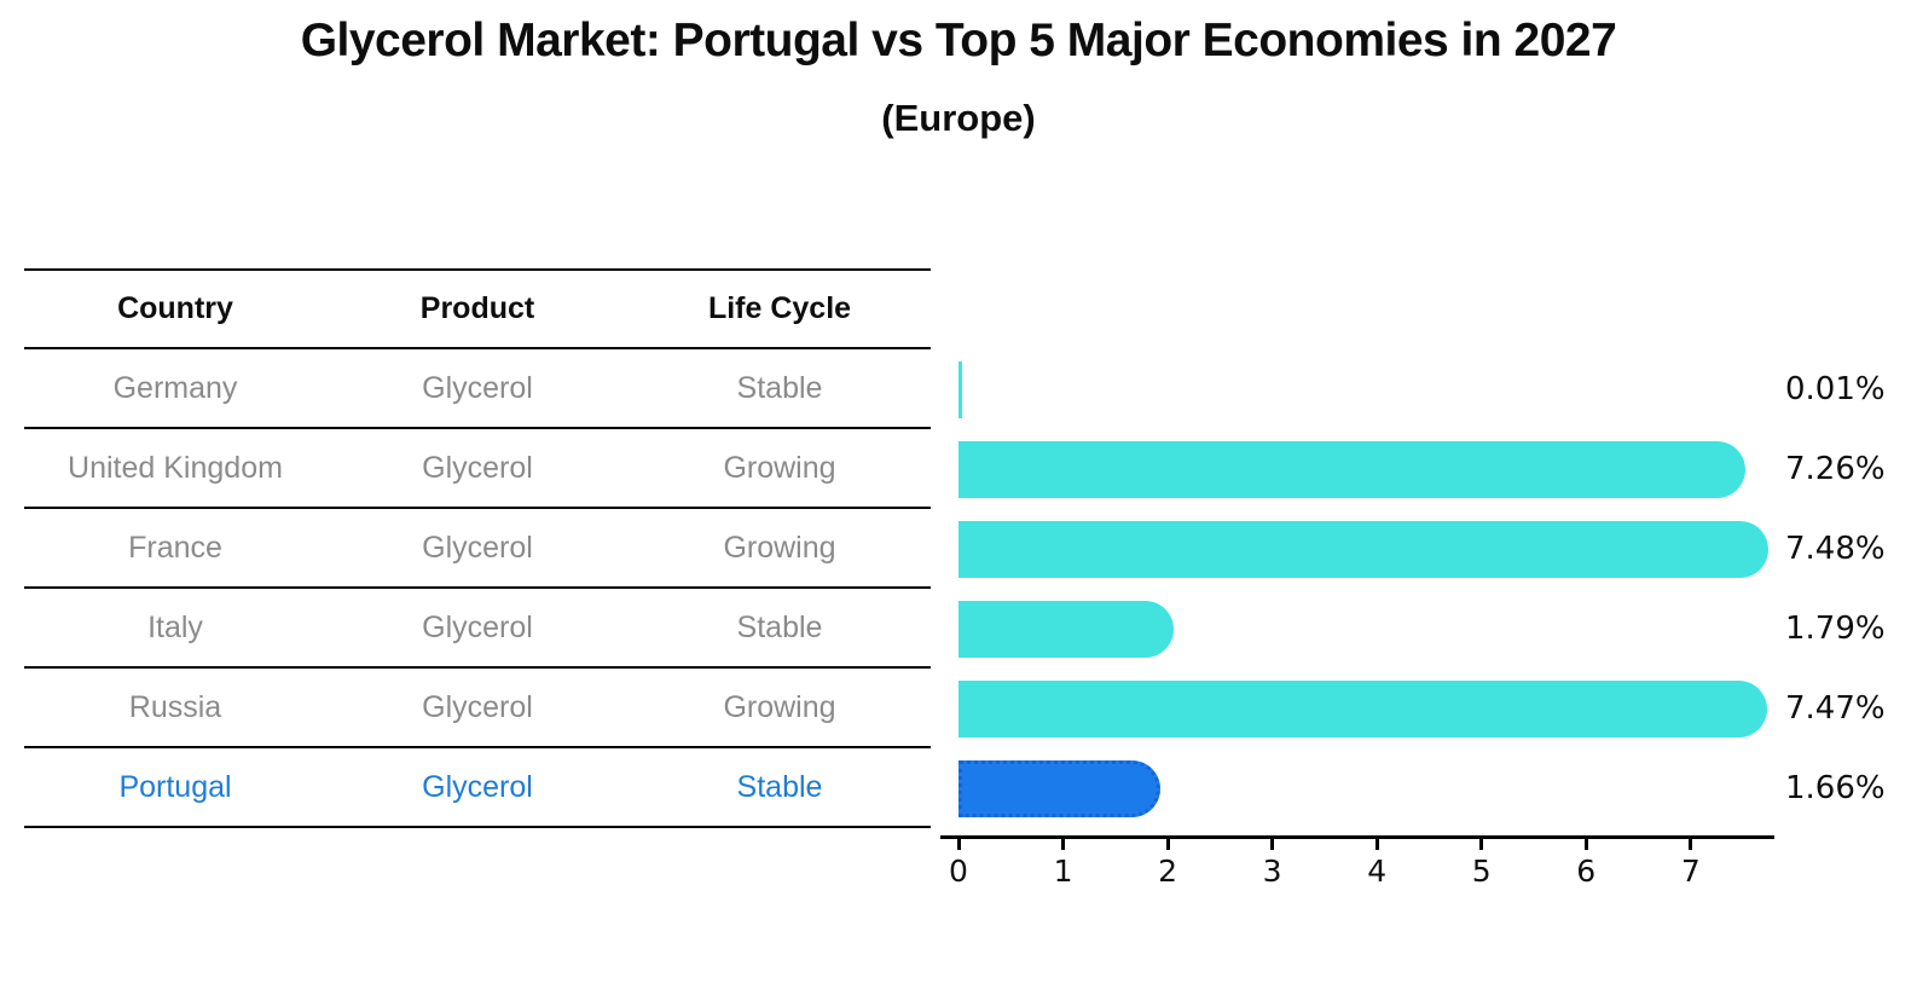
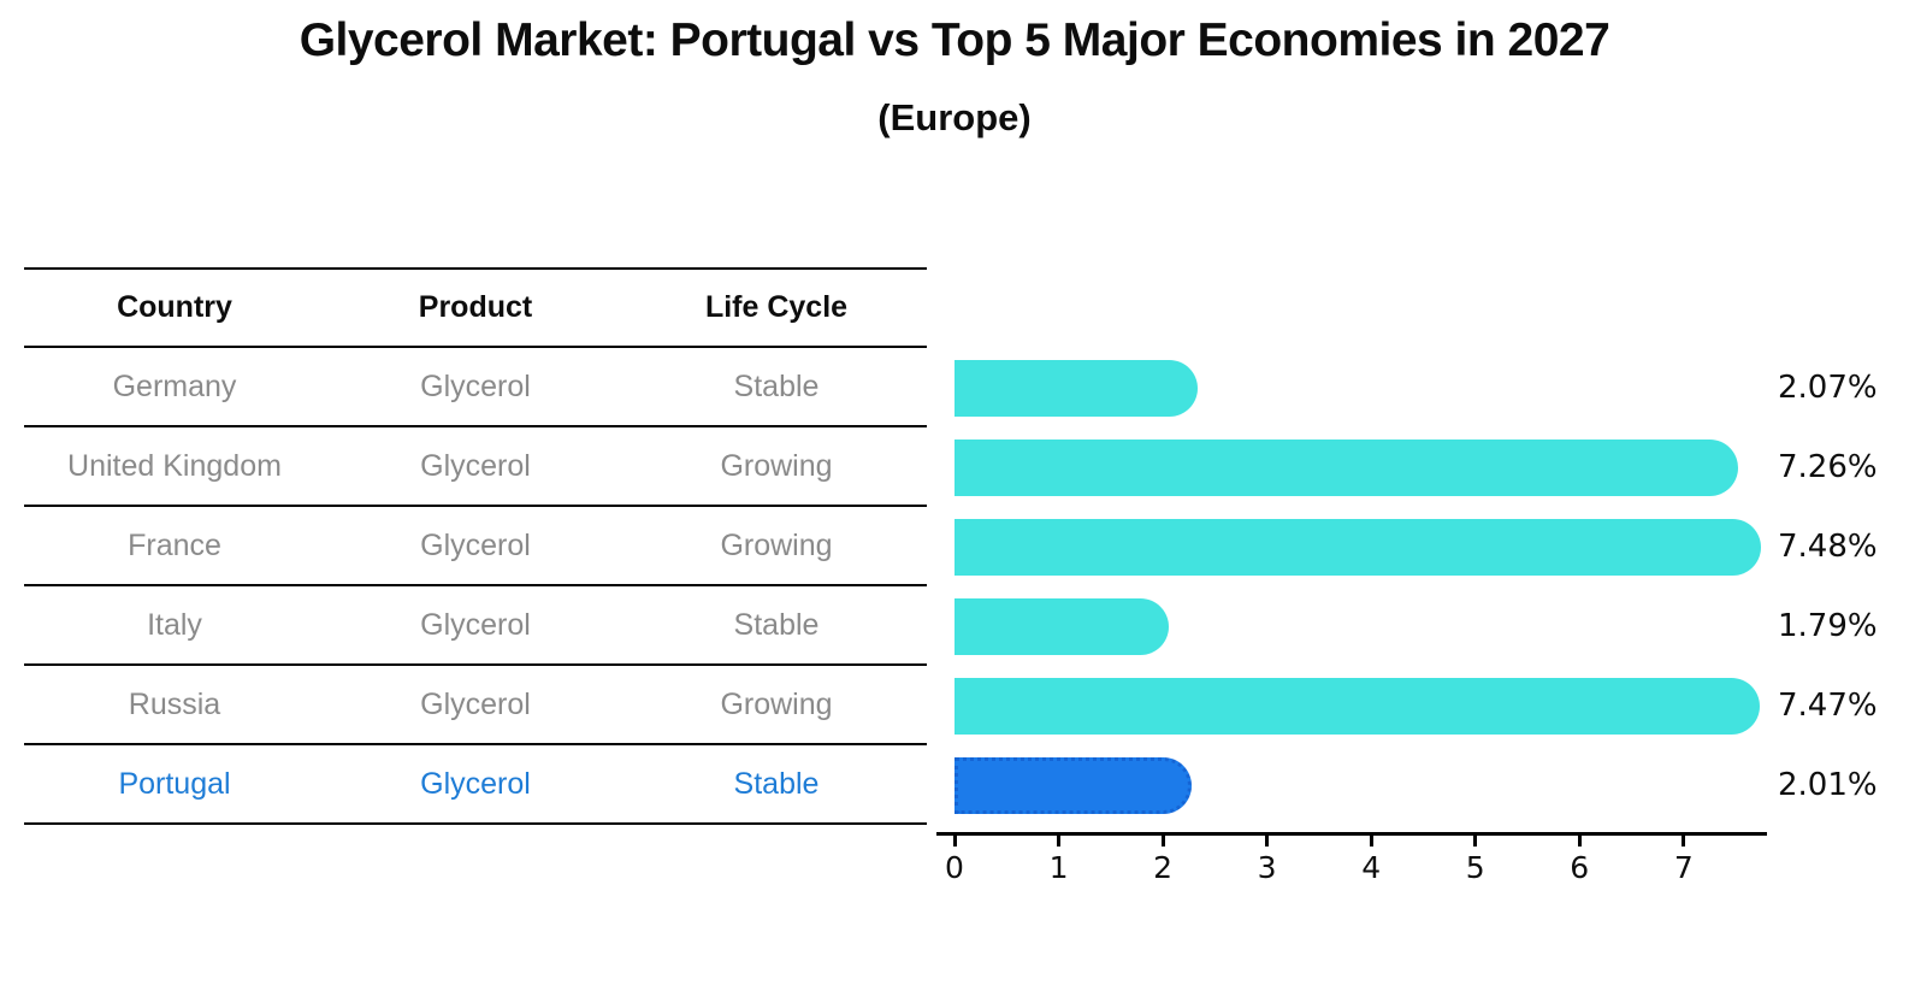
Germany: 0.01% -> 2.07%
Portugal: 1.66% -> 2.01%
